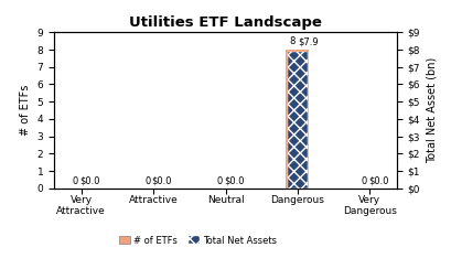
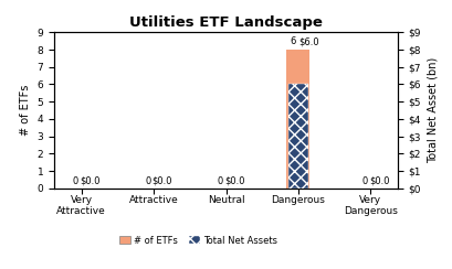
Total Net Assets/Dangerous: $7.9 -> $6.0
